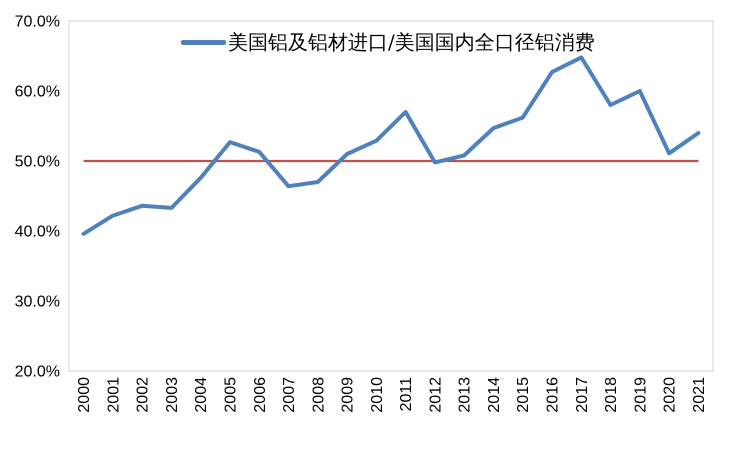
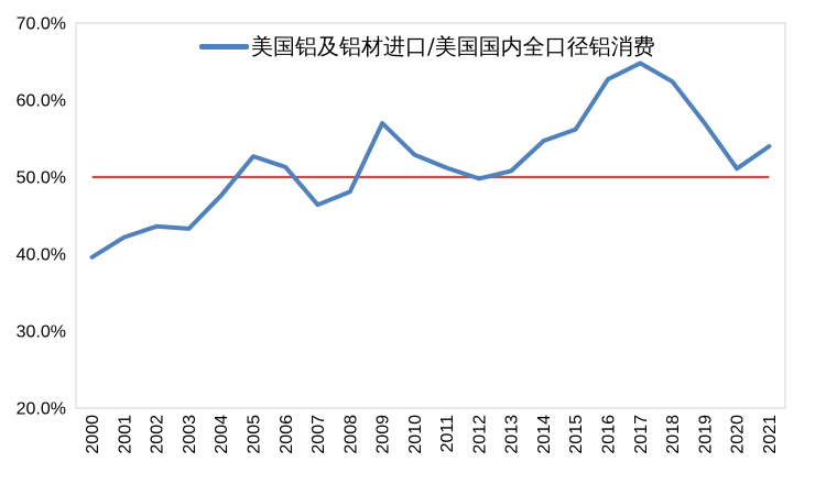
2008: 47% -> 48%
2009: 51% -> 57%
2011: 57% -> 51%
2018: 58% -> 62%
2019: 60% -> 57%
